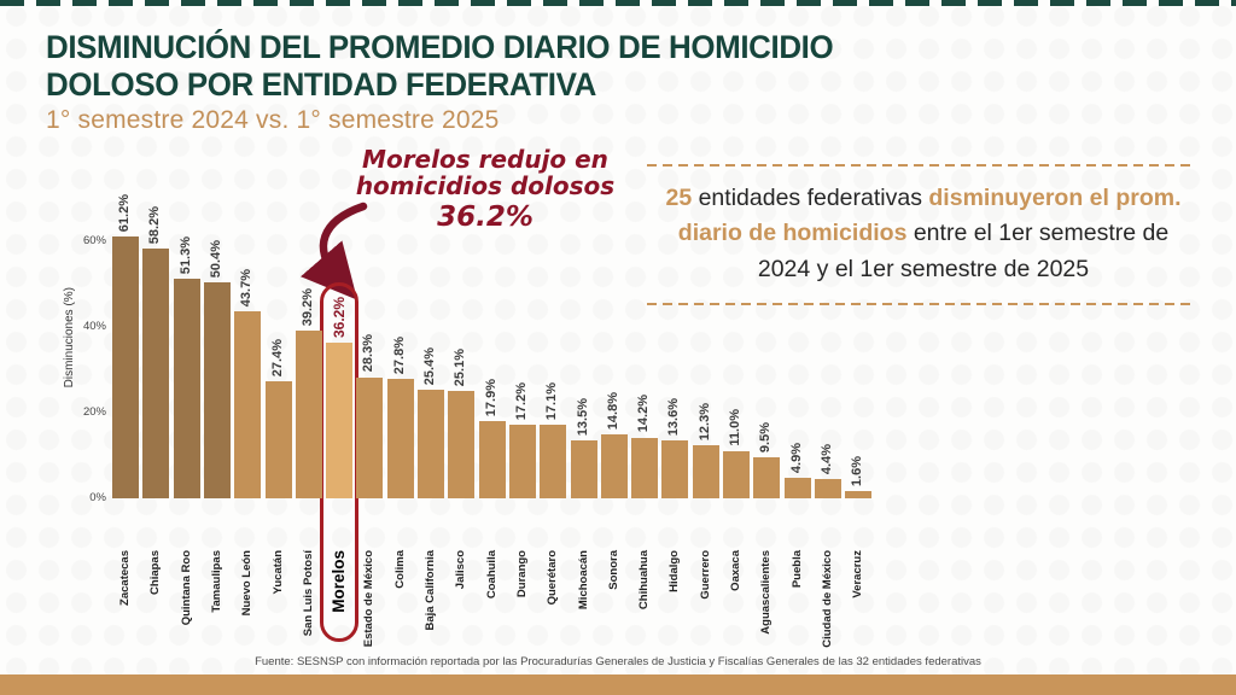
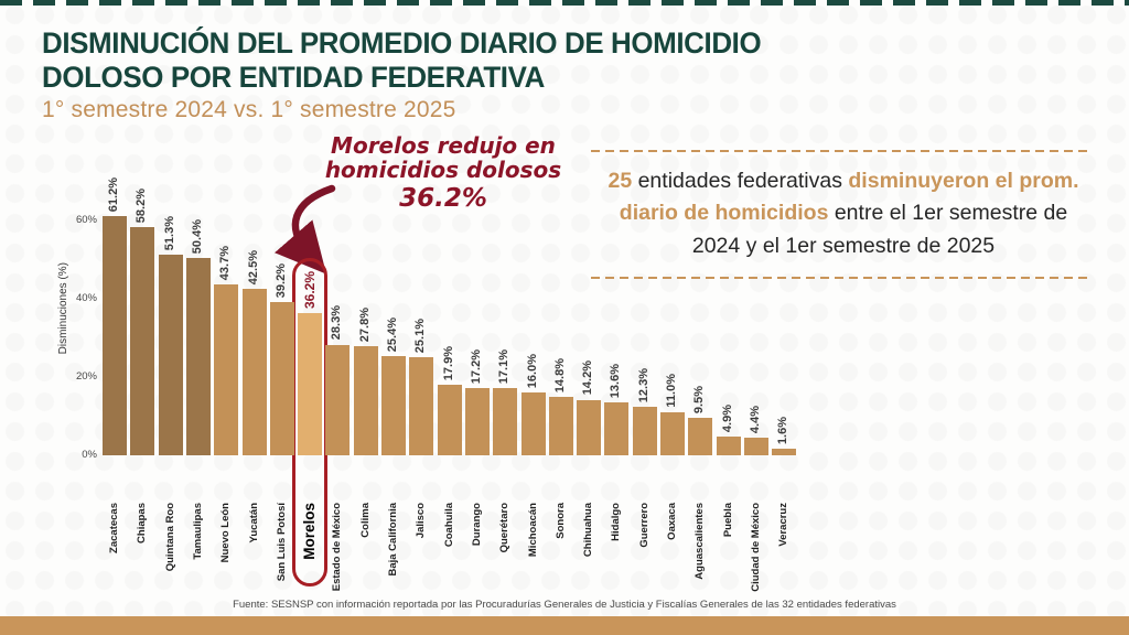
Yucatán: 27.4% -> 42.5%
Michoacán: 13.5% -> 16.0%
